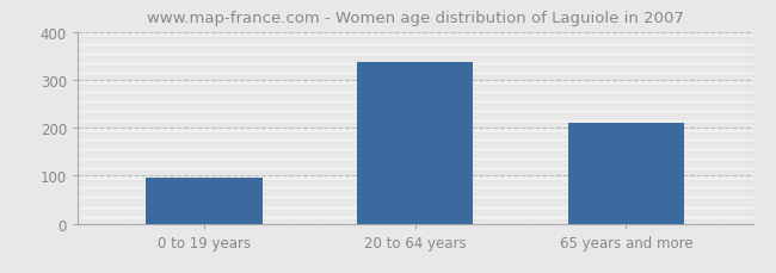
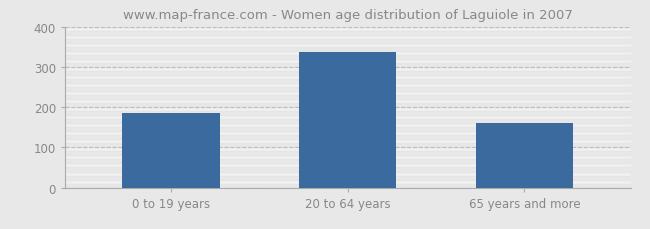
0 to 19 years: 97 -> 185
65 years and more: 210 -> 160
